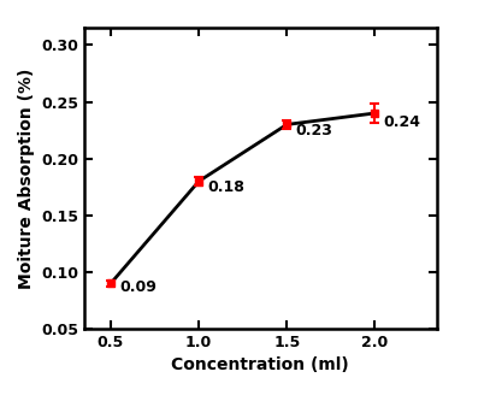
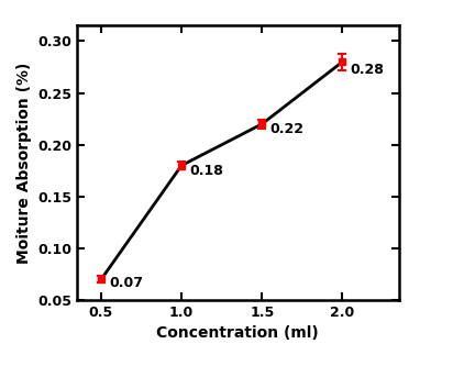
0.5: 0.09 -> 0.07
1.5: 0.23 -> 0.22
2.0: 0.24 -> 0.28
